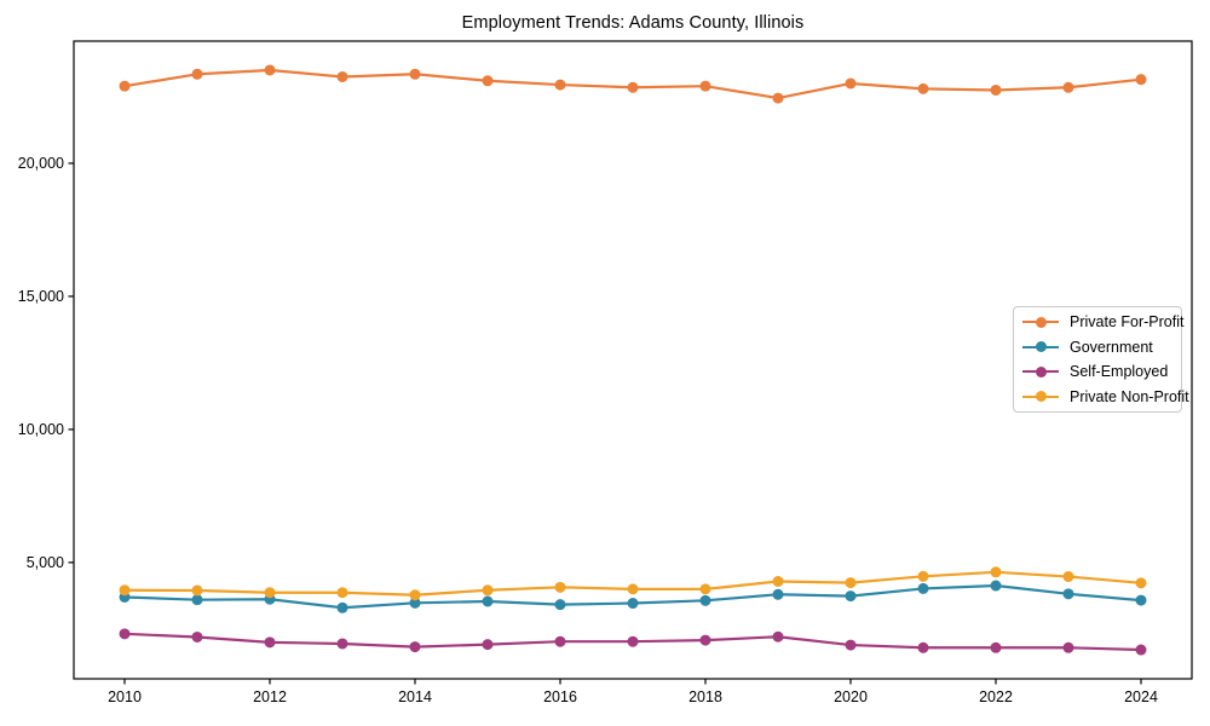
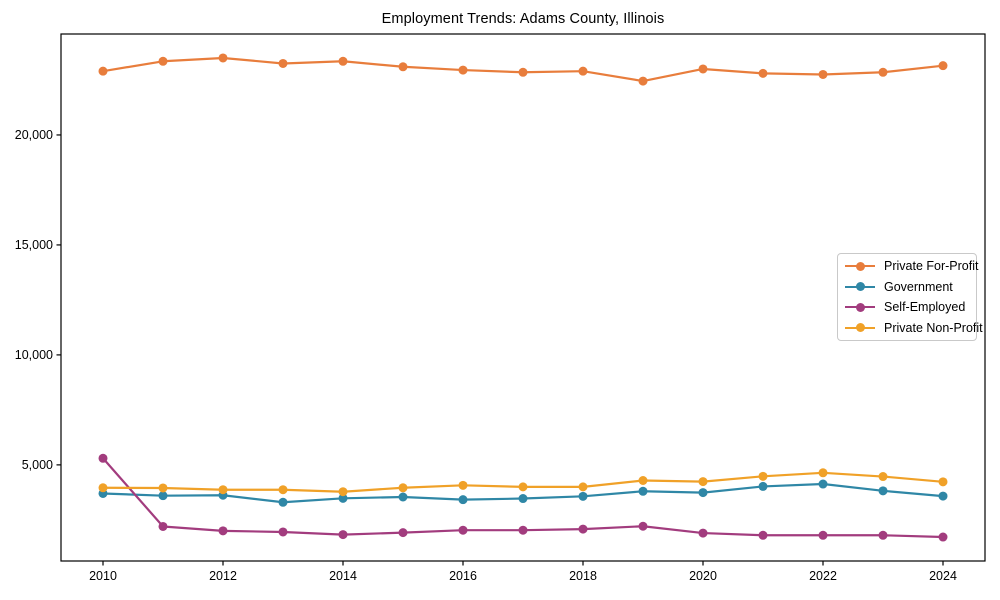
Self-Employed/2010: 2300 -> 5300
